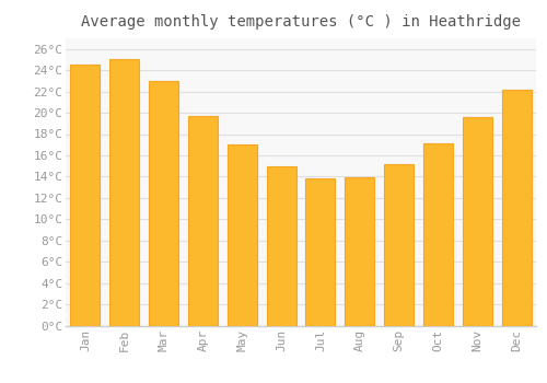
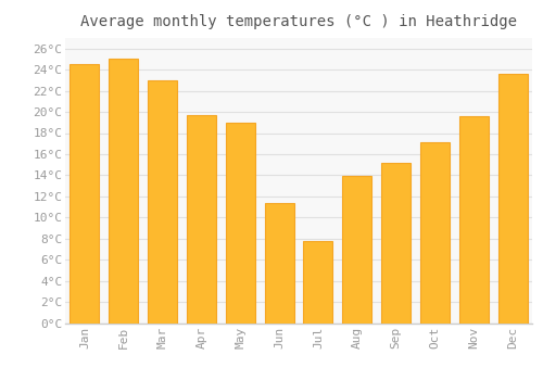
May: 17.0°C -> 19.0°C
Jun: 15.0°C -> 11.4°C
Jul: 13.8°C -> 7.8°C
Dec: 22.2°C -> 23.6°C
